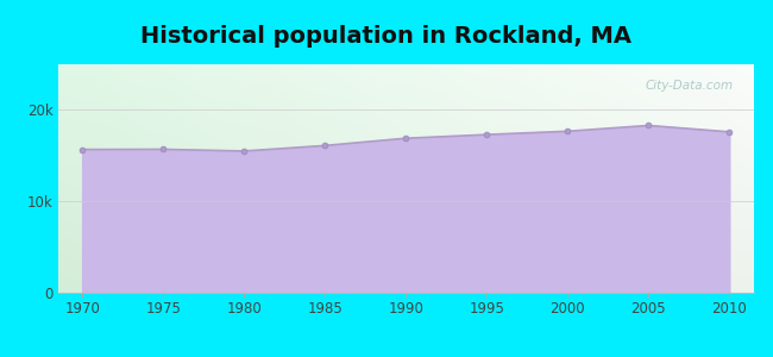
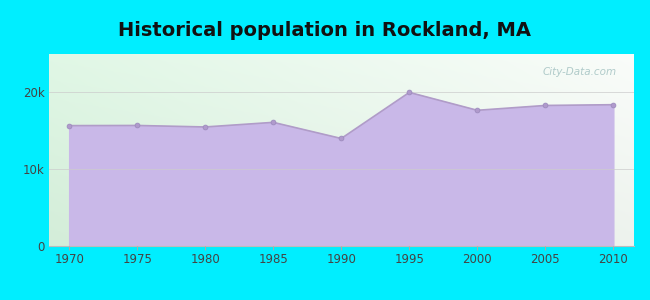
1990: 16.9k -> 14.0k
1995: 17.3k -> 20.0k
2010: 17.6k -> 18.4k
